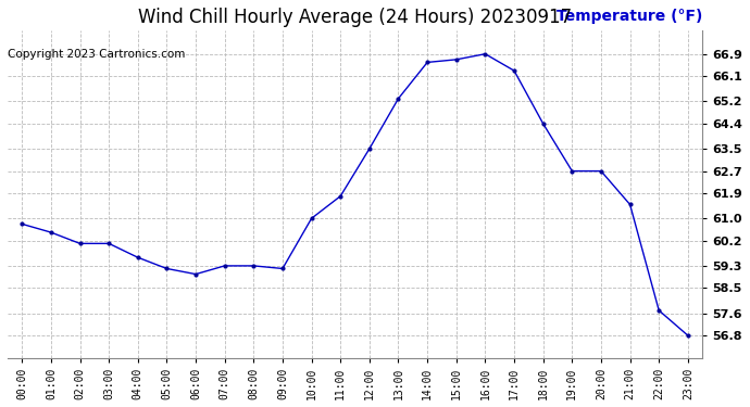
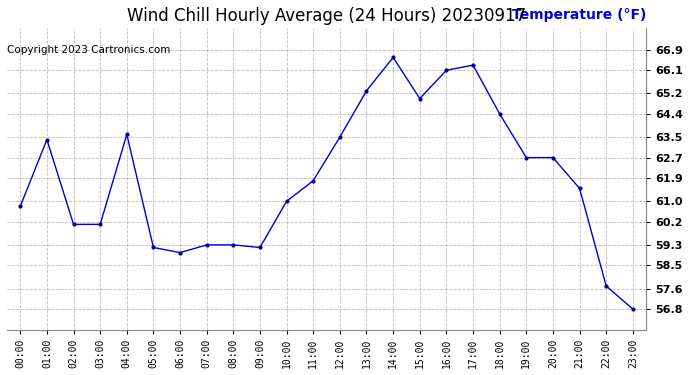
01:00: 60.5 -> 63.4
04:00: 59.6 -> 63.6
15:00: 66.7 -> 65.0
16:00: 66.9 -> 66.1
